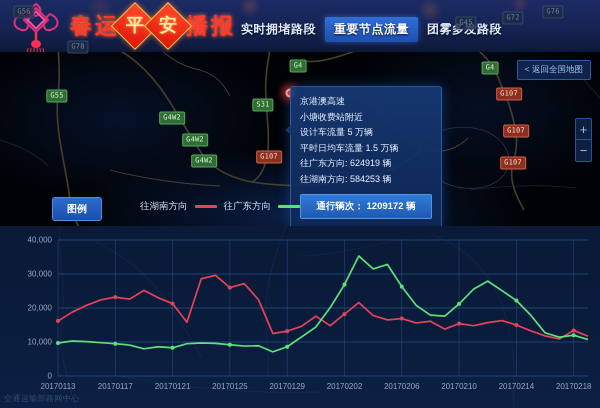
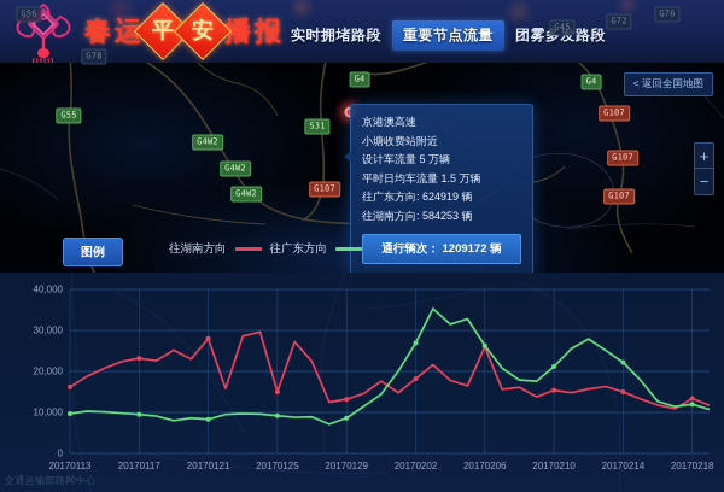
往湖南方向/20170121: 21000 -> 28000
往湖南方向/20170125: 26000 -> 15000
往湖南方向/20170206: 17000 -> 26000
